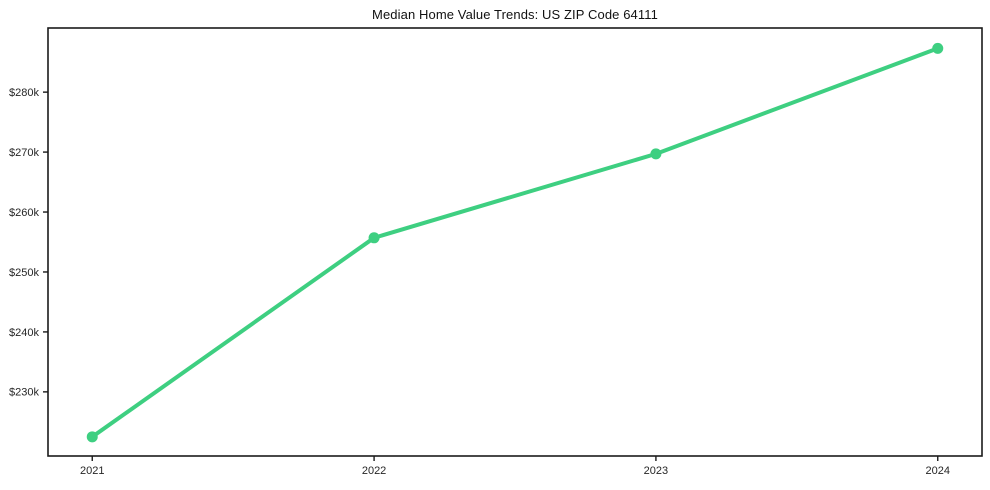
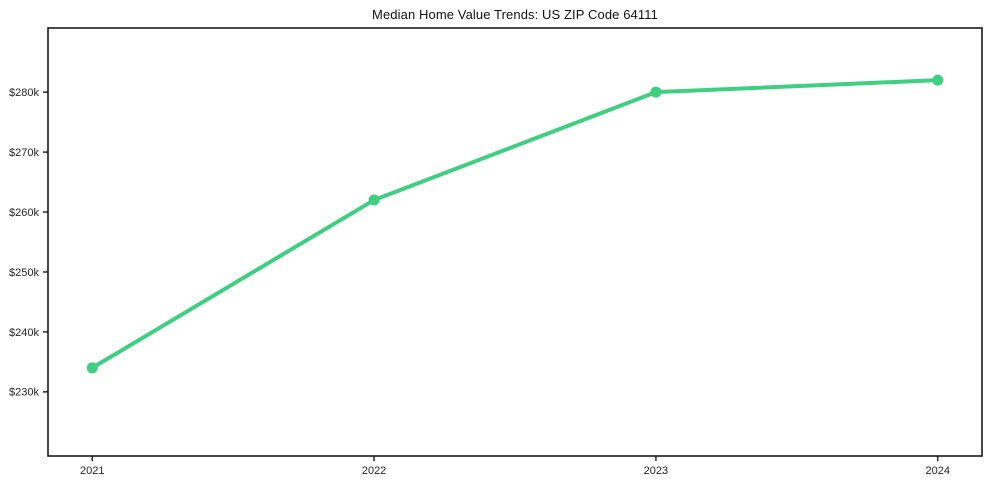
2021: $222k -> $234k
2022: $256k -> $262k
2023: $270k -> $280k
2024: $287k -> $282k
